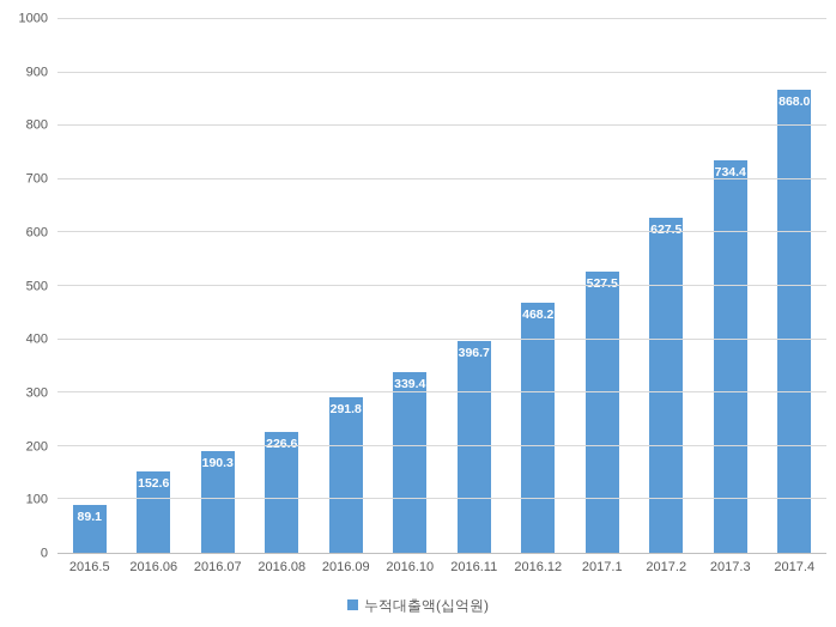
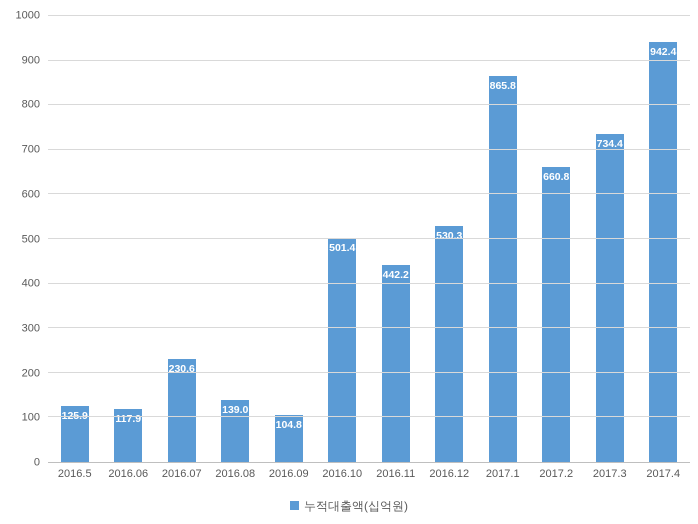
2016.5: 89.1 -> 125.9
2016.06: 152.6 -> 117.9
2016.07: 190.3 -> 230.6
2016.08: 226.6 -> 139.0
2016.09: 291.8 -> 104.8
2016.10: 339.4 -> 501.4
2016.11: 396.7 -> 442.2
2016.12: 468.2 -> 530.3
2017.1: 527.5 -> 865.8
2017.2: 627.5 -> 660.8
2017.4: 868.0 -> 942.4
